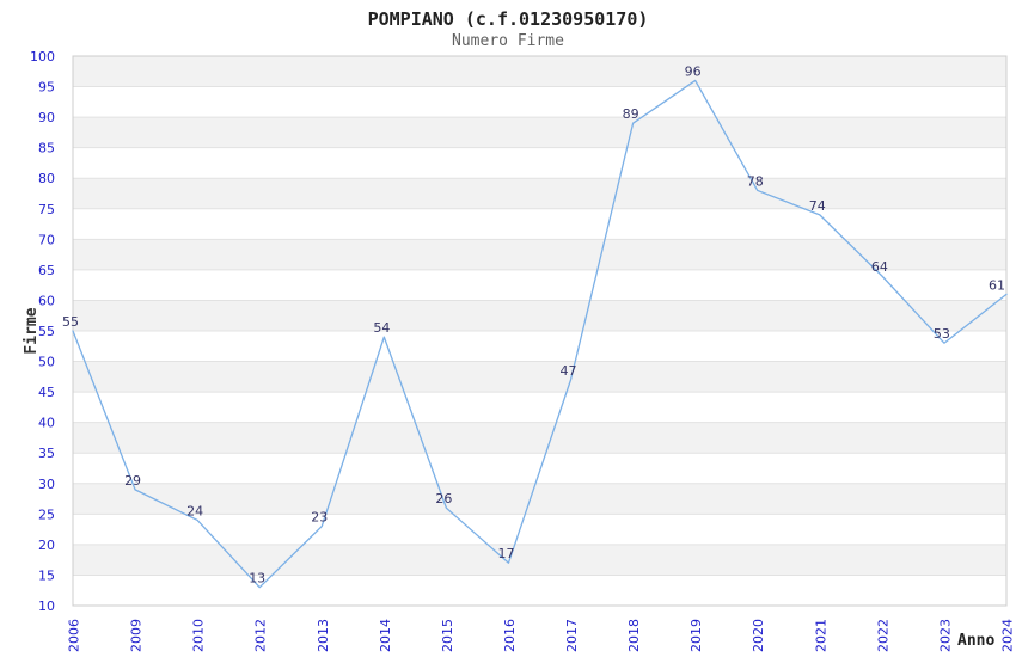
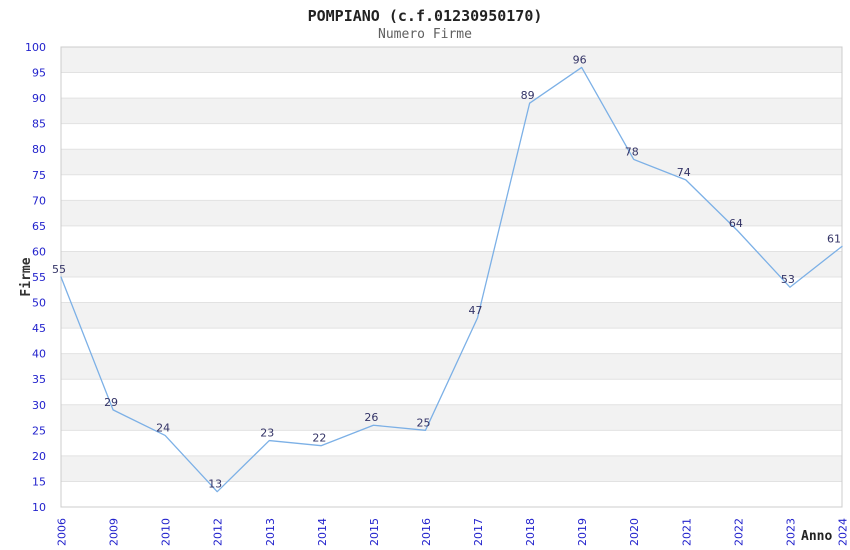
2014: 54 -> 22
2016: 17 -> 25
